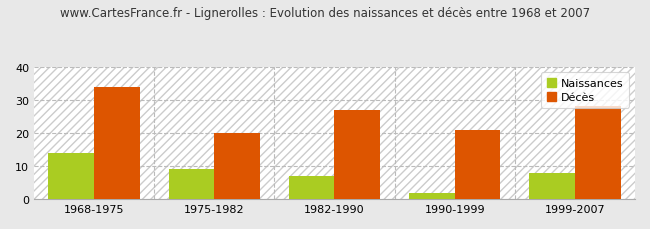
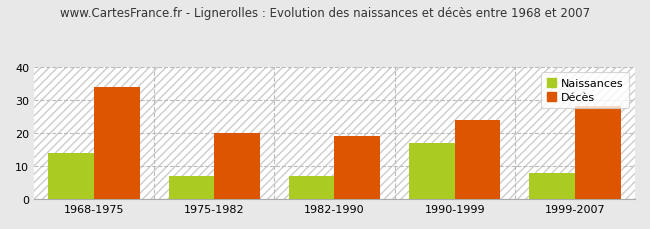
Naissances/1975-1982: 9 -> 7
Décès/1982-1990: 27 -> 19
Naissances/1990-1999: 2 -> 17
Décès/1990-1999: 21 -> 24
